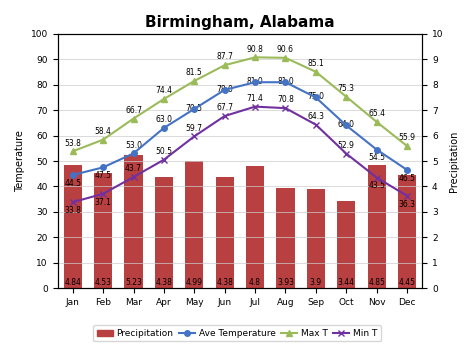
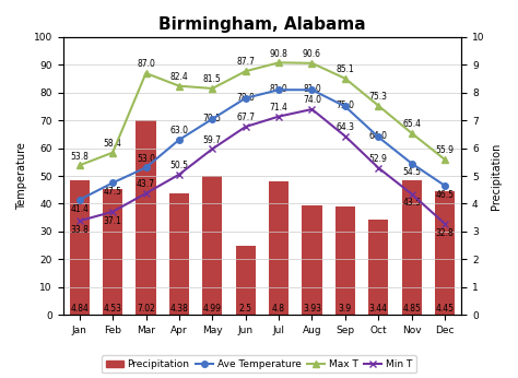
Ave Temperature/Jan: 44.5 -> 41.4
Precipitation/Mar: 5.23 -> 7.02
Max T/Mar: 66.7 -> 87.0
Max T/Apr: 74.4 -> 82.4
Precipitation/Jun: 4.38 -> 2.5
Min T/Aug: 70.8 -> 74.0
Min T/Dec: 36.3 -> 32.8
